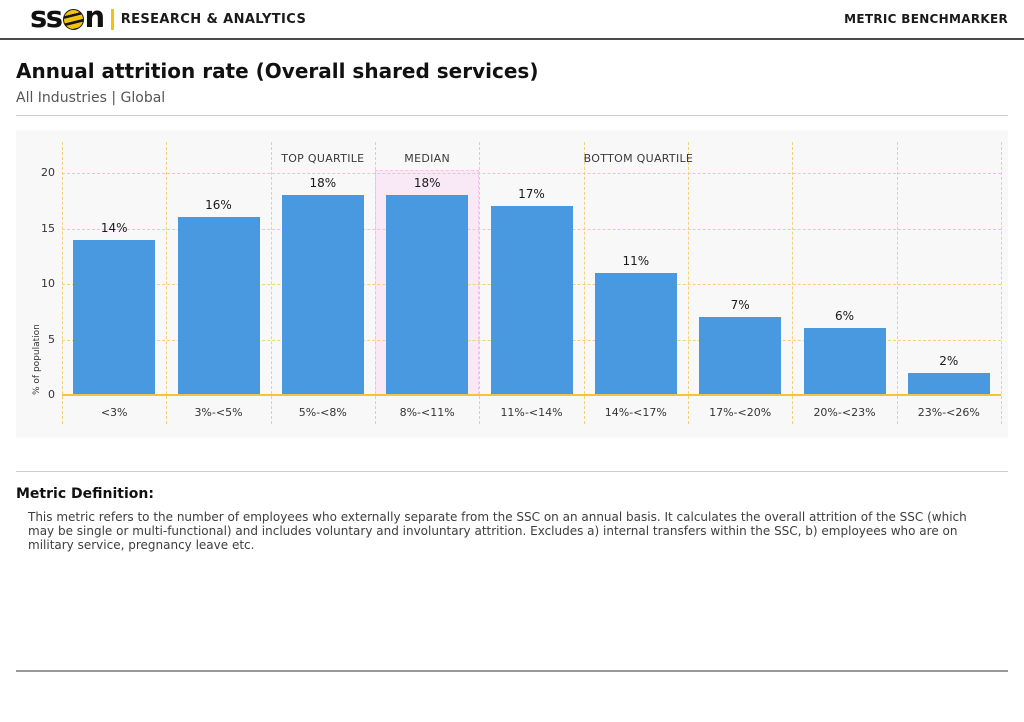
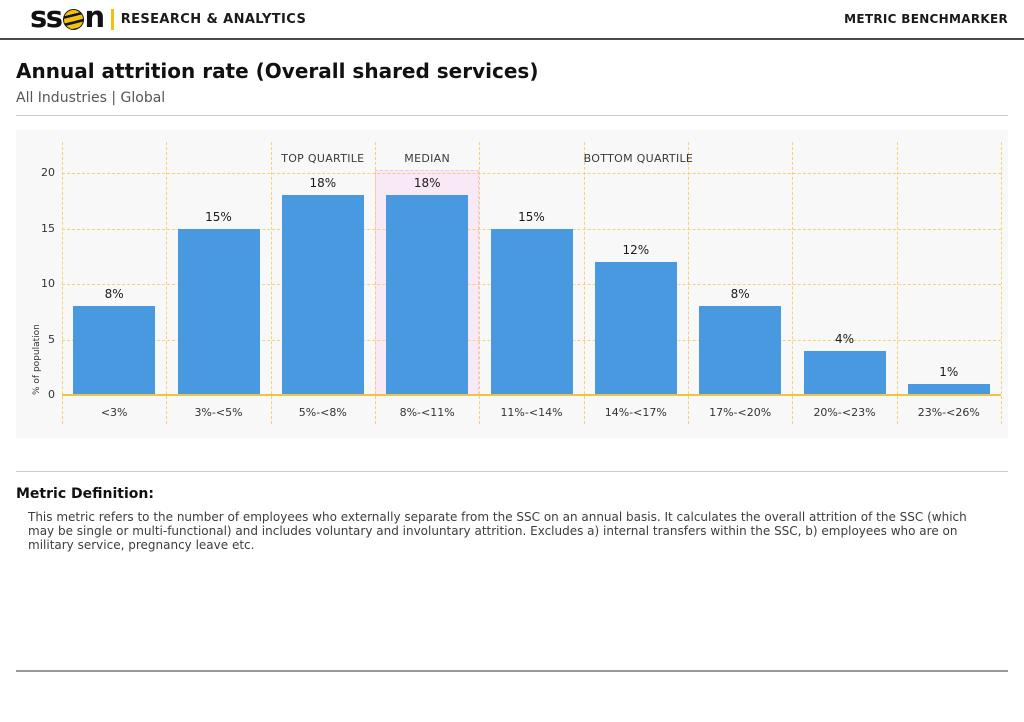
<3%: 14% -> 8%
3%-<5%: 16% -> 15%
11%-<14%: 17% -> 15%
14%-<17%: 11% -> 12%
17%-<20%: 7% -> 8%
20%-<23%: 6% -> 4%
23%-<26%: 2% -> 1%
